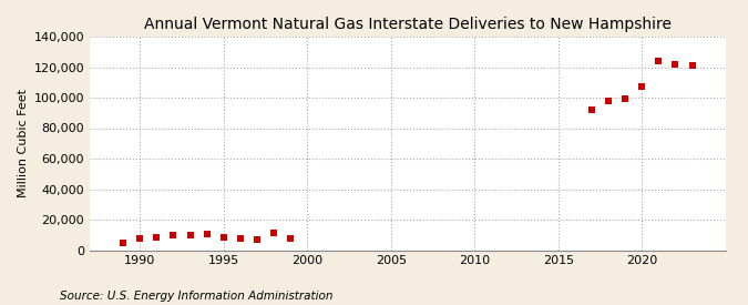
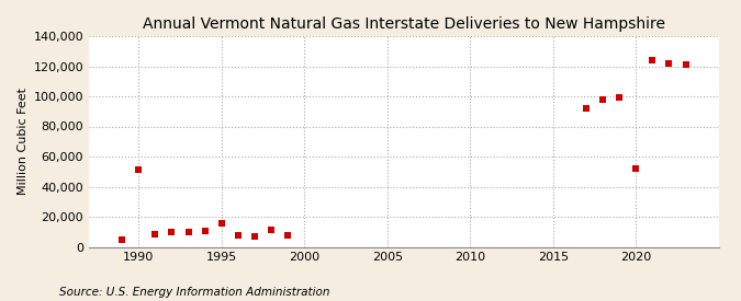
1990: 8,000 -> 51,000
1995: 8,000 -> 16,000
2020: 107,000 -> 52,000
